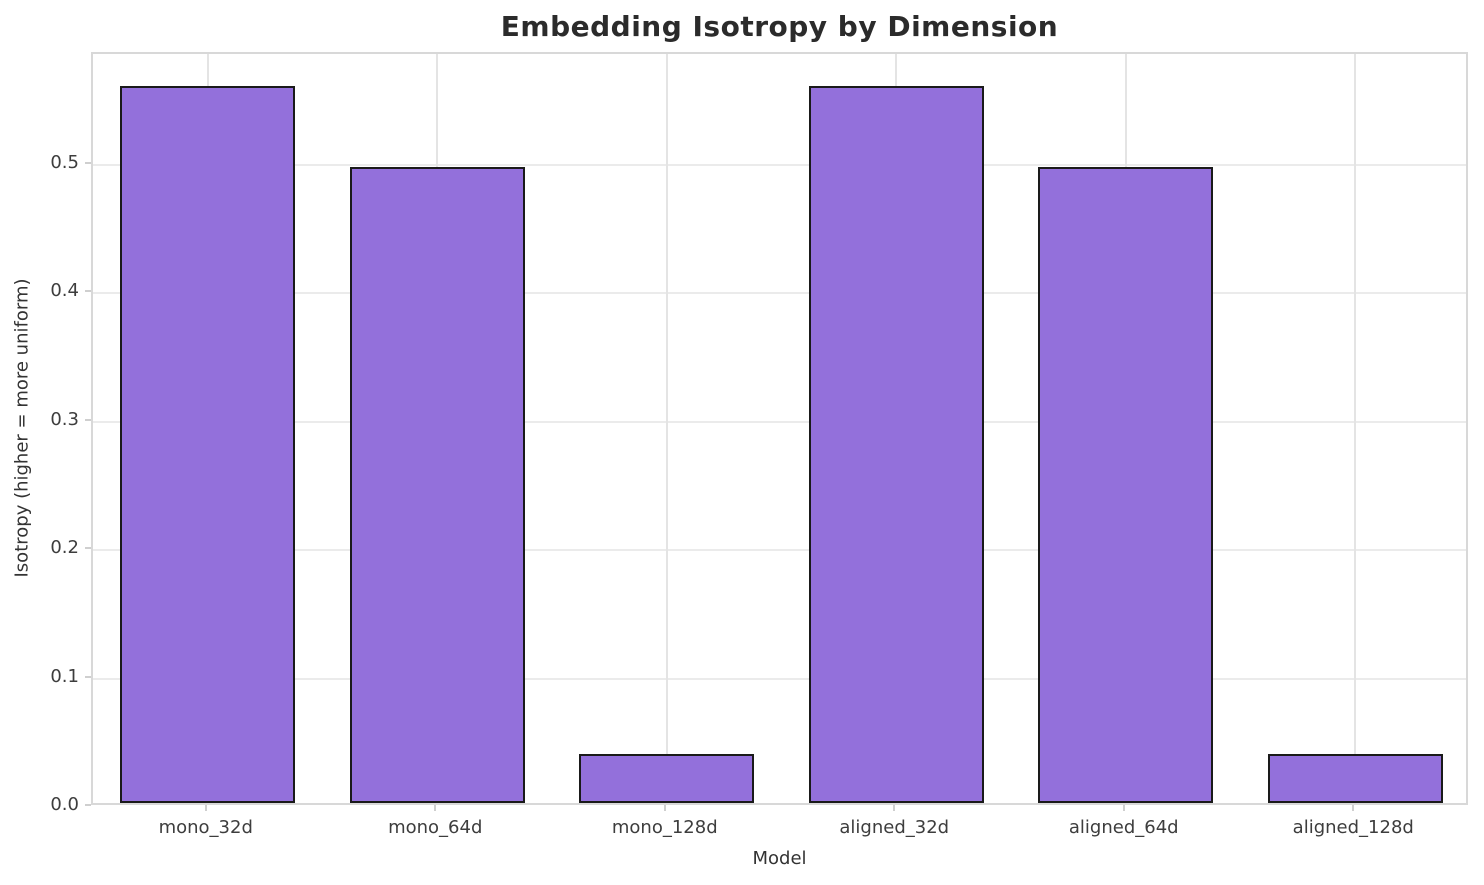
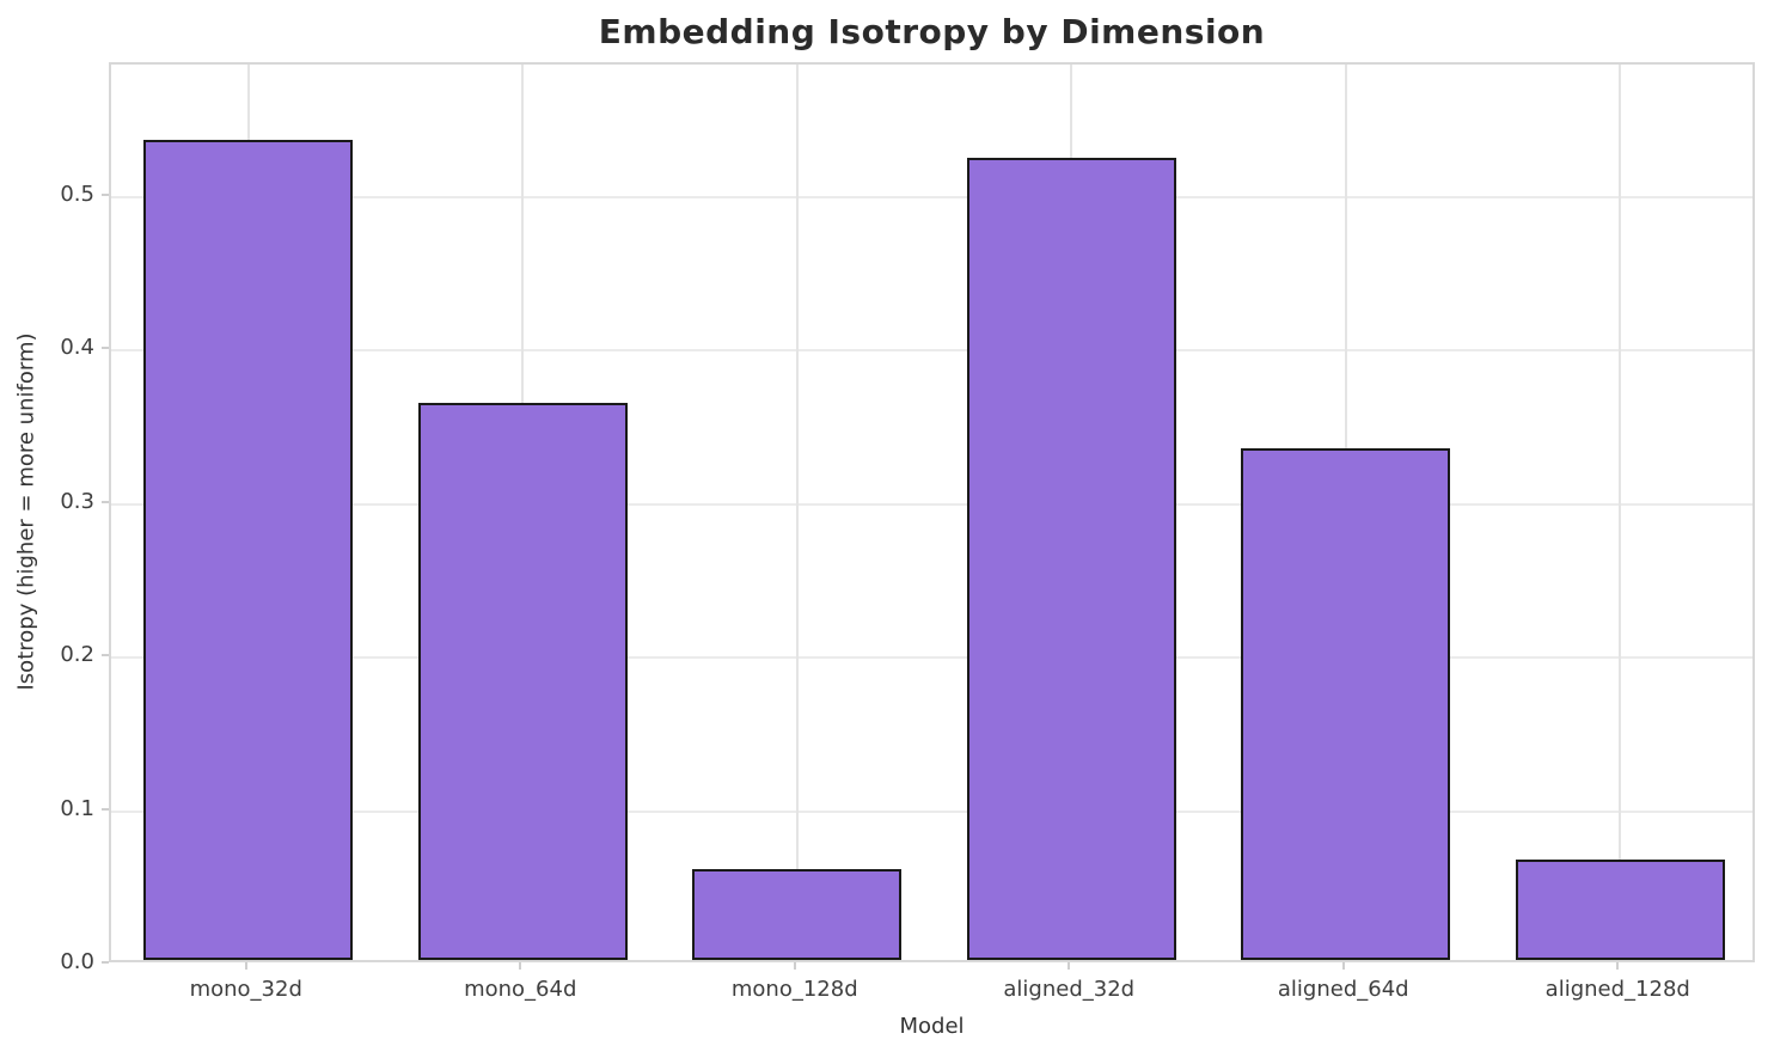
mono_32d: 0.558 -> 0.534
mono_64d: 0.495 -> 0.363
mono_128d: 0.038 -> 0.059
aligned_32d: 0.558 -> 0.522
aligned_64d: 0.495 -> 0.333
aligned_128d: 0.038 -> 0.065
